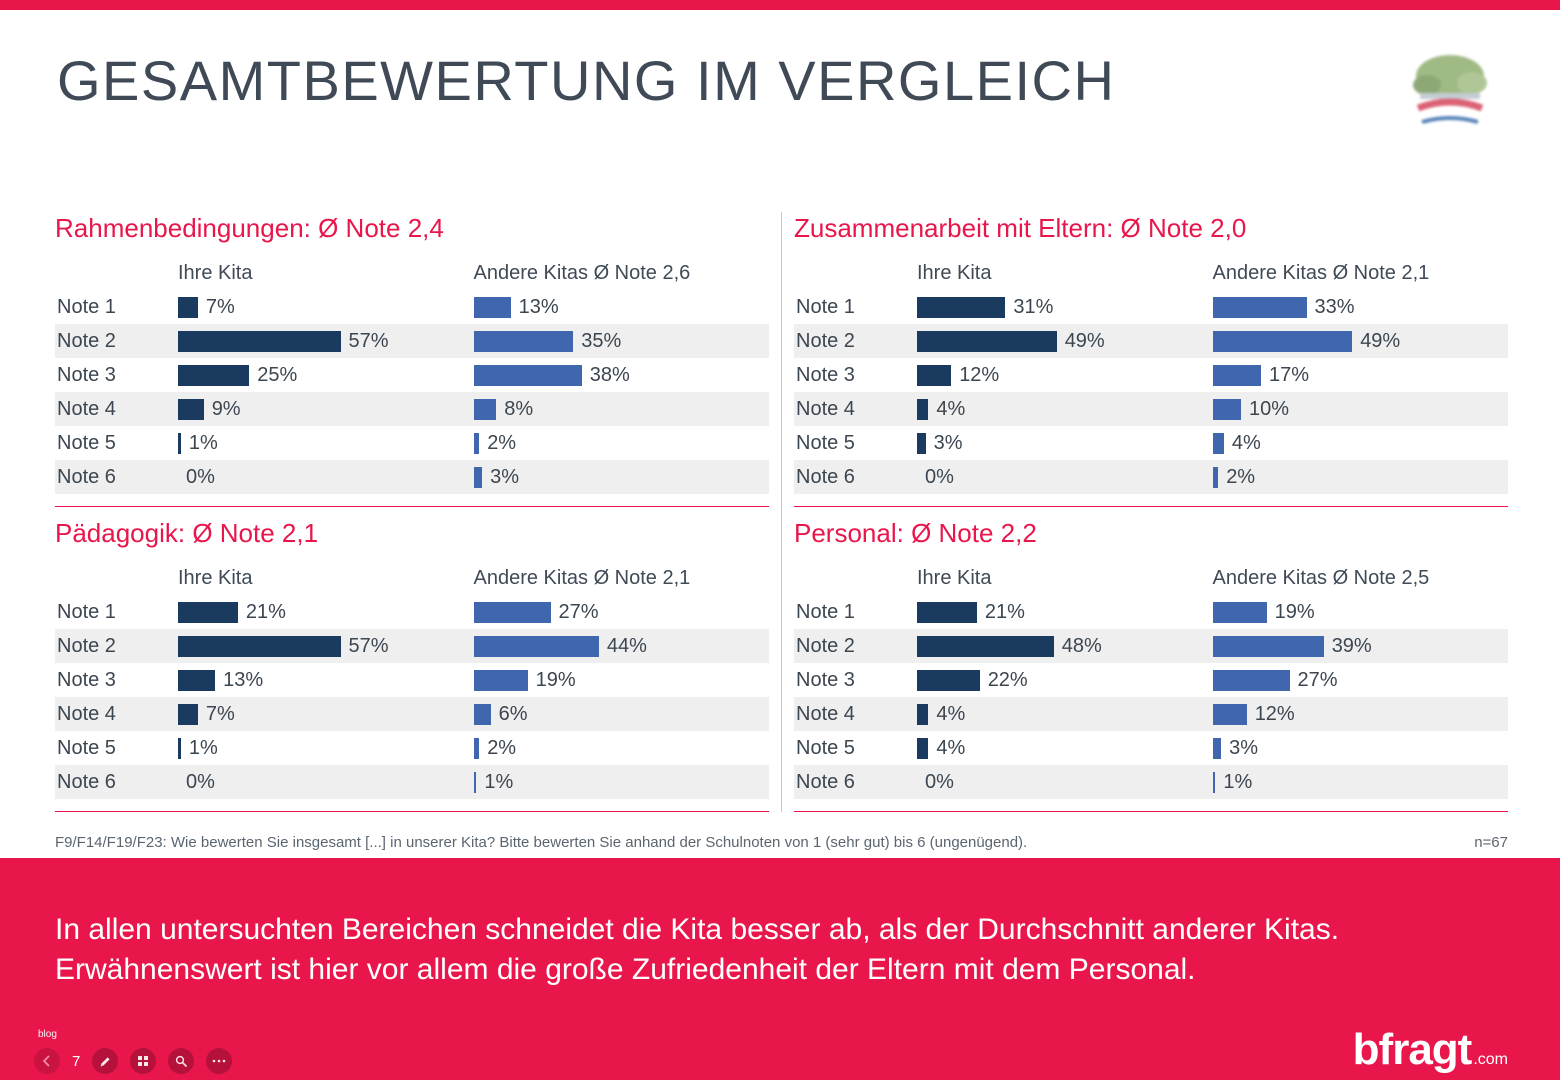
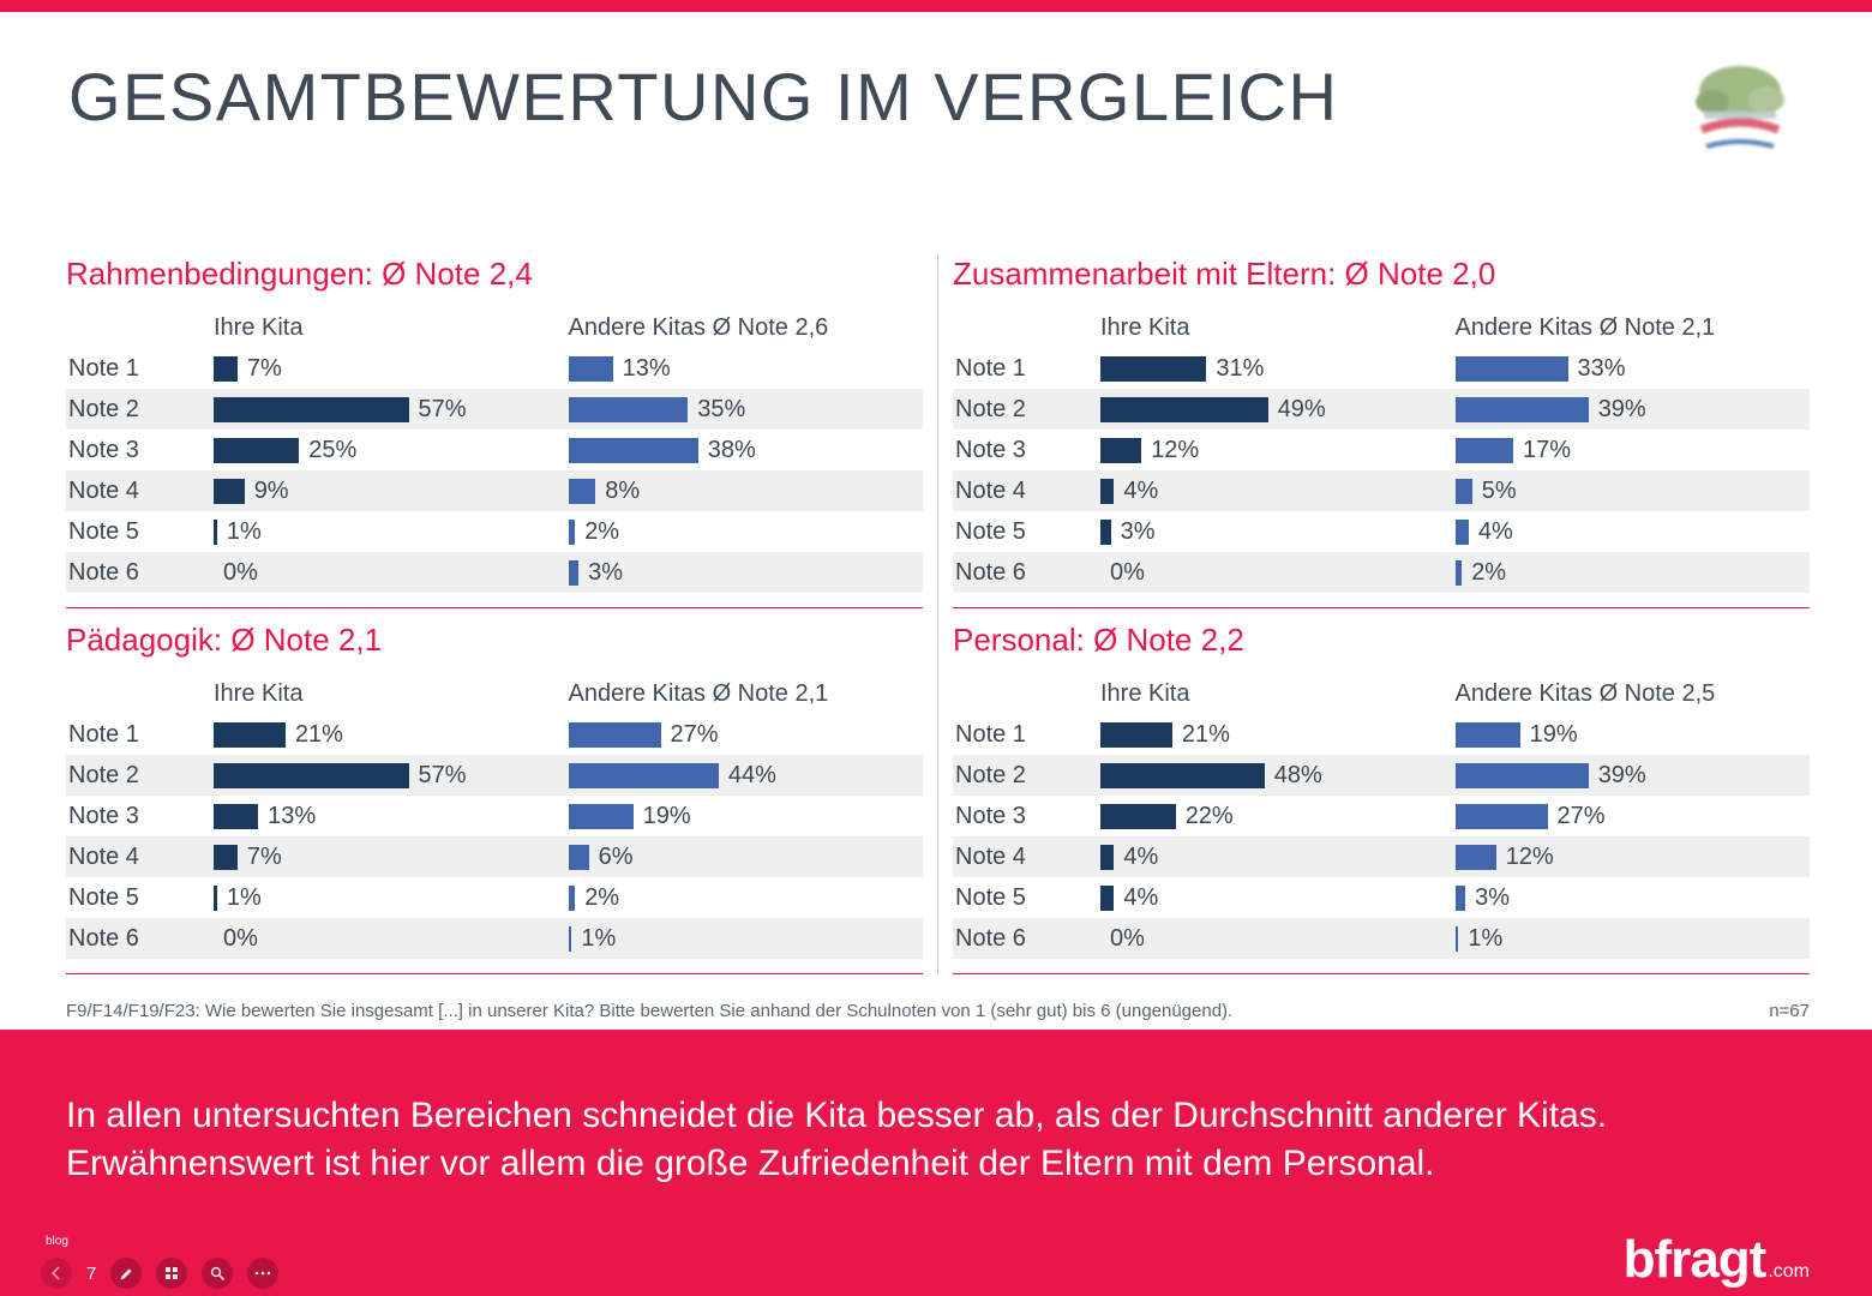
Zusammenarbeit mit Eltern: Ø Note 2,0/Andere Kitas Ø Note 2,1/Note 2: 49% -> 39%
Zusammenarbeit mit Eltern: Ø Note 2,0/Andere Kitas Ø Note 2,1/Note 4: 10% -> 5%
